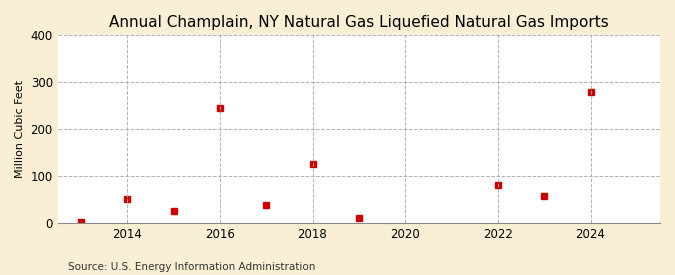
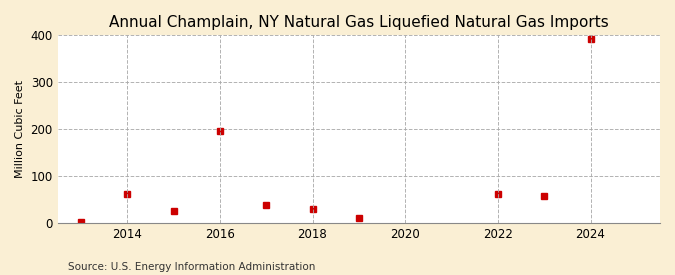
2014: 50 -> 62
2016: 245 -> 196
2018: 125 -> 30
2022: 80 -> 62
2024: 280 -> 392
